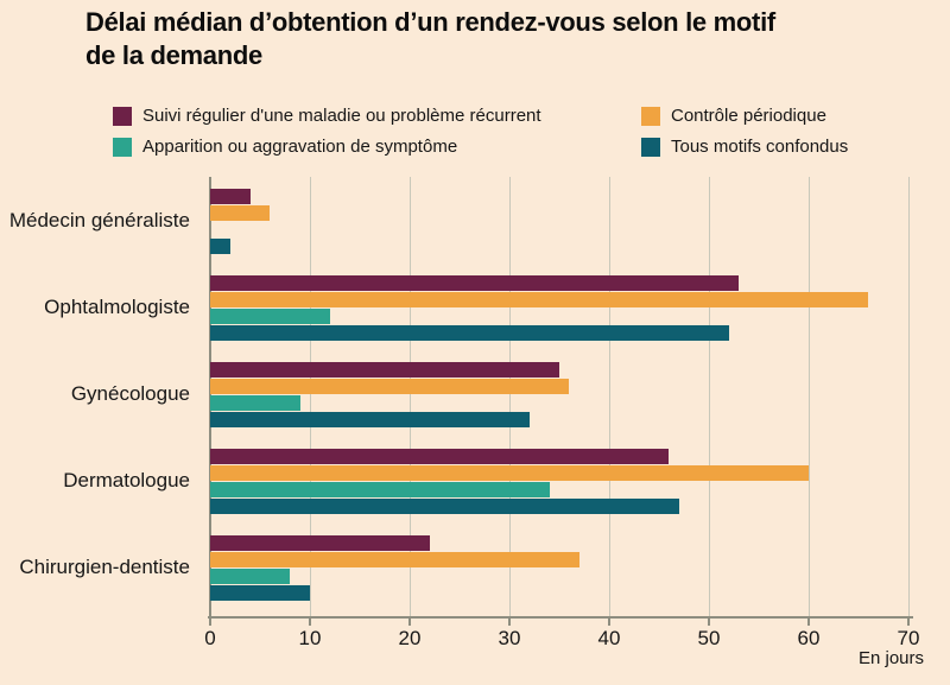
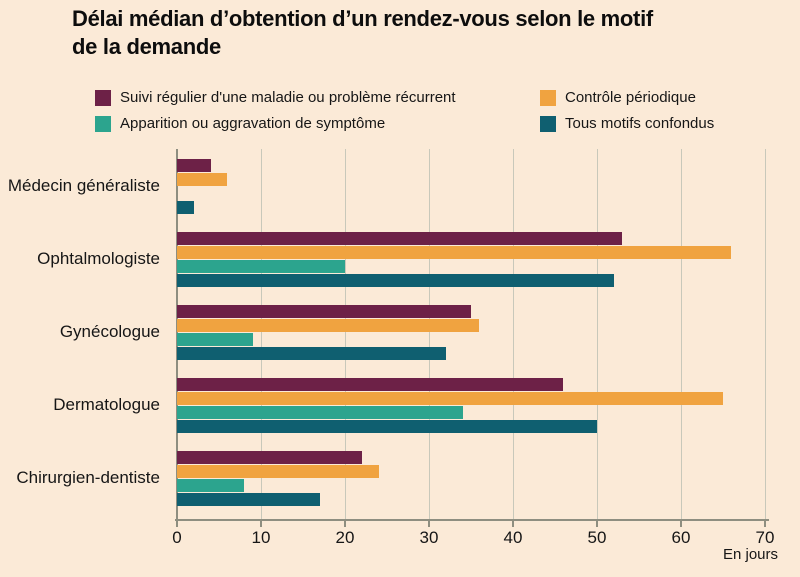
Apparition ou aggravation de symptôme/Ophtalmologiste: 12 -> 20
Contrôle périodique/Dermatologue: 60 -> 65
Tous motifs confondus/Dermatologue: 47 -> 50
Contrôle périodique/Chirurgien-dentiste: 37 -> 24
Tous motifs confondus/Chirurgien-dentiste: 10 -> 17
